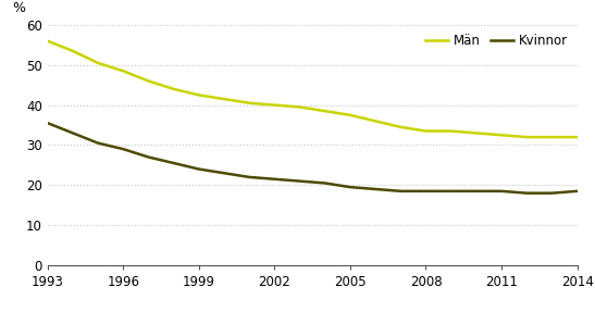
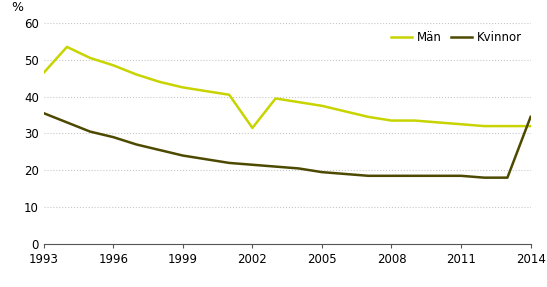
Män/1993: 56.0 -> 46.5
Män/2002: 40.0 -> 31.5
Kvinnor/2014: 18.5 -> 34.5
